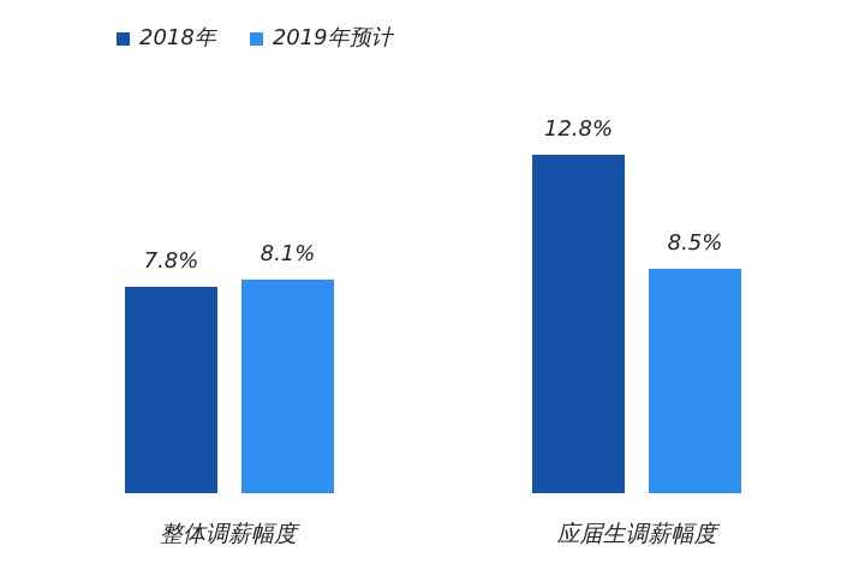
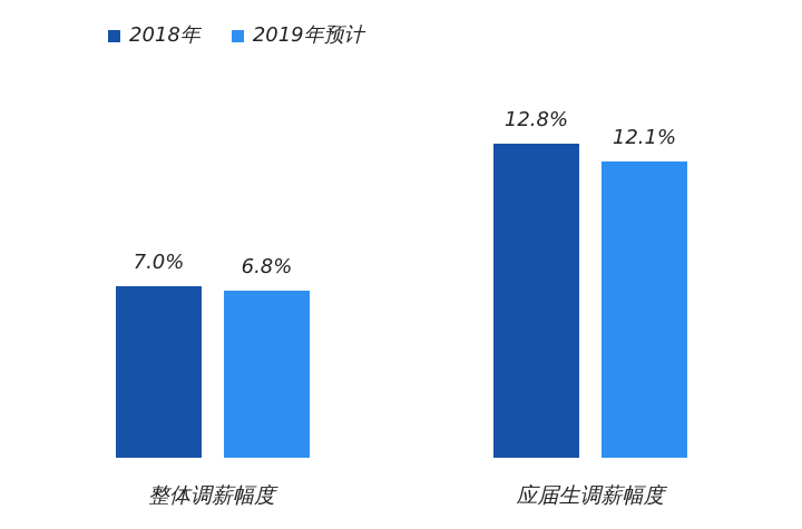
2018年/整体调薪幅度: 7.8% -> 7.0%
2019年预计/整体调薪幅度: 8.1% -> 6.8%
2019年预计/应届生调薪幅度: 8.5% -> 12.1%
